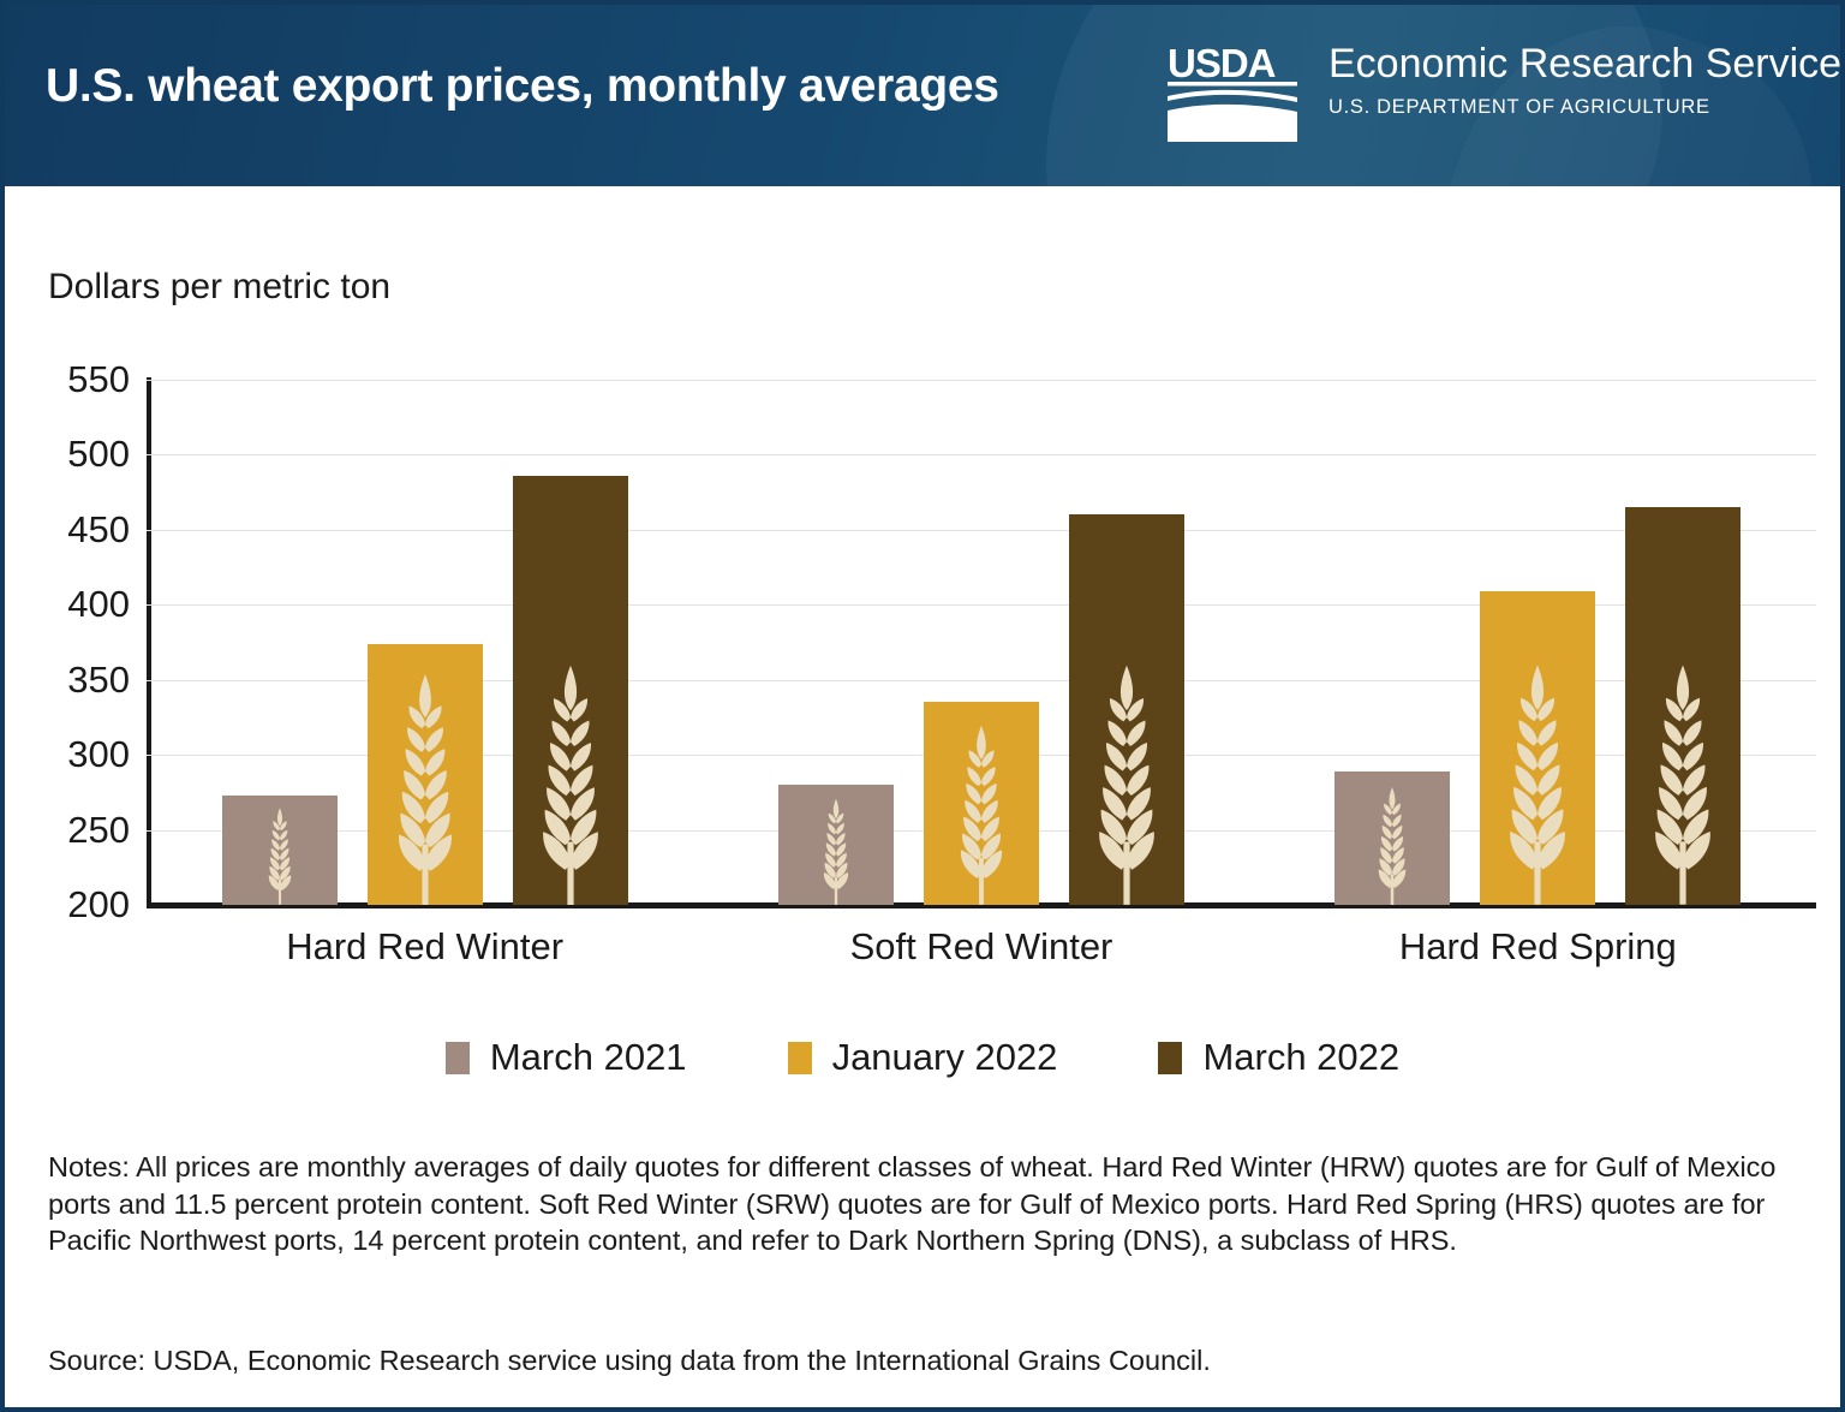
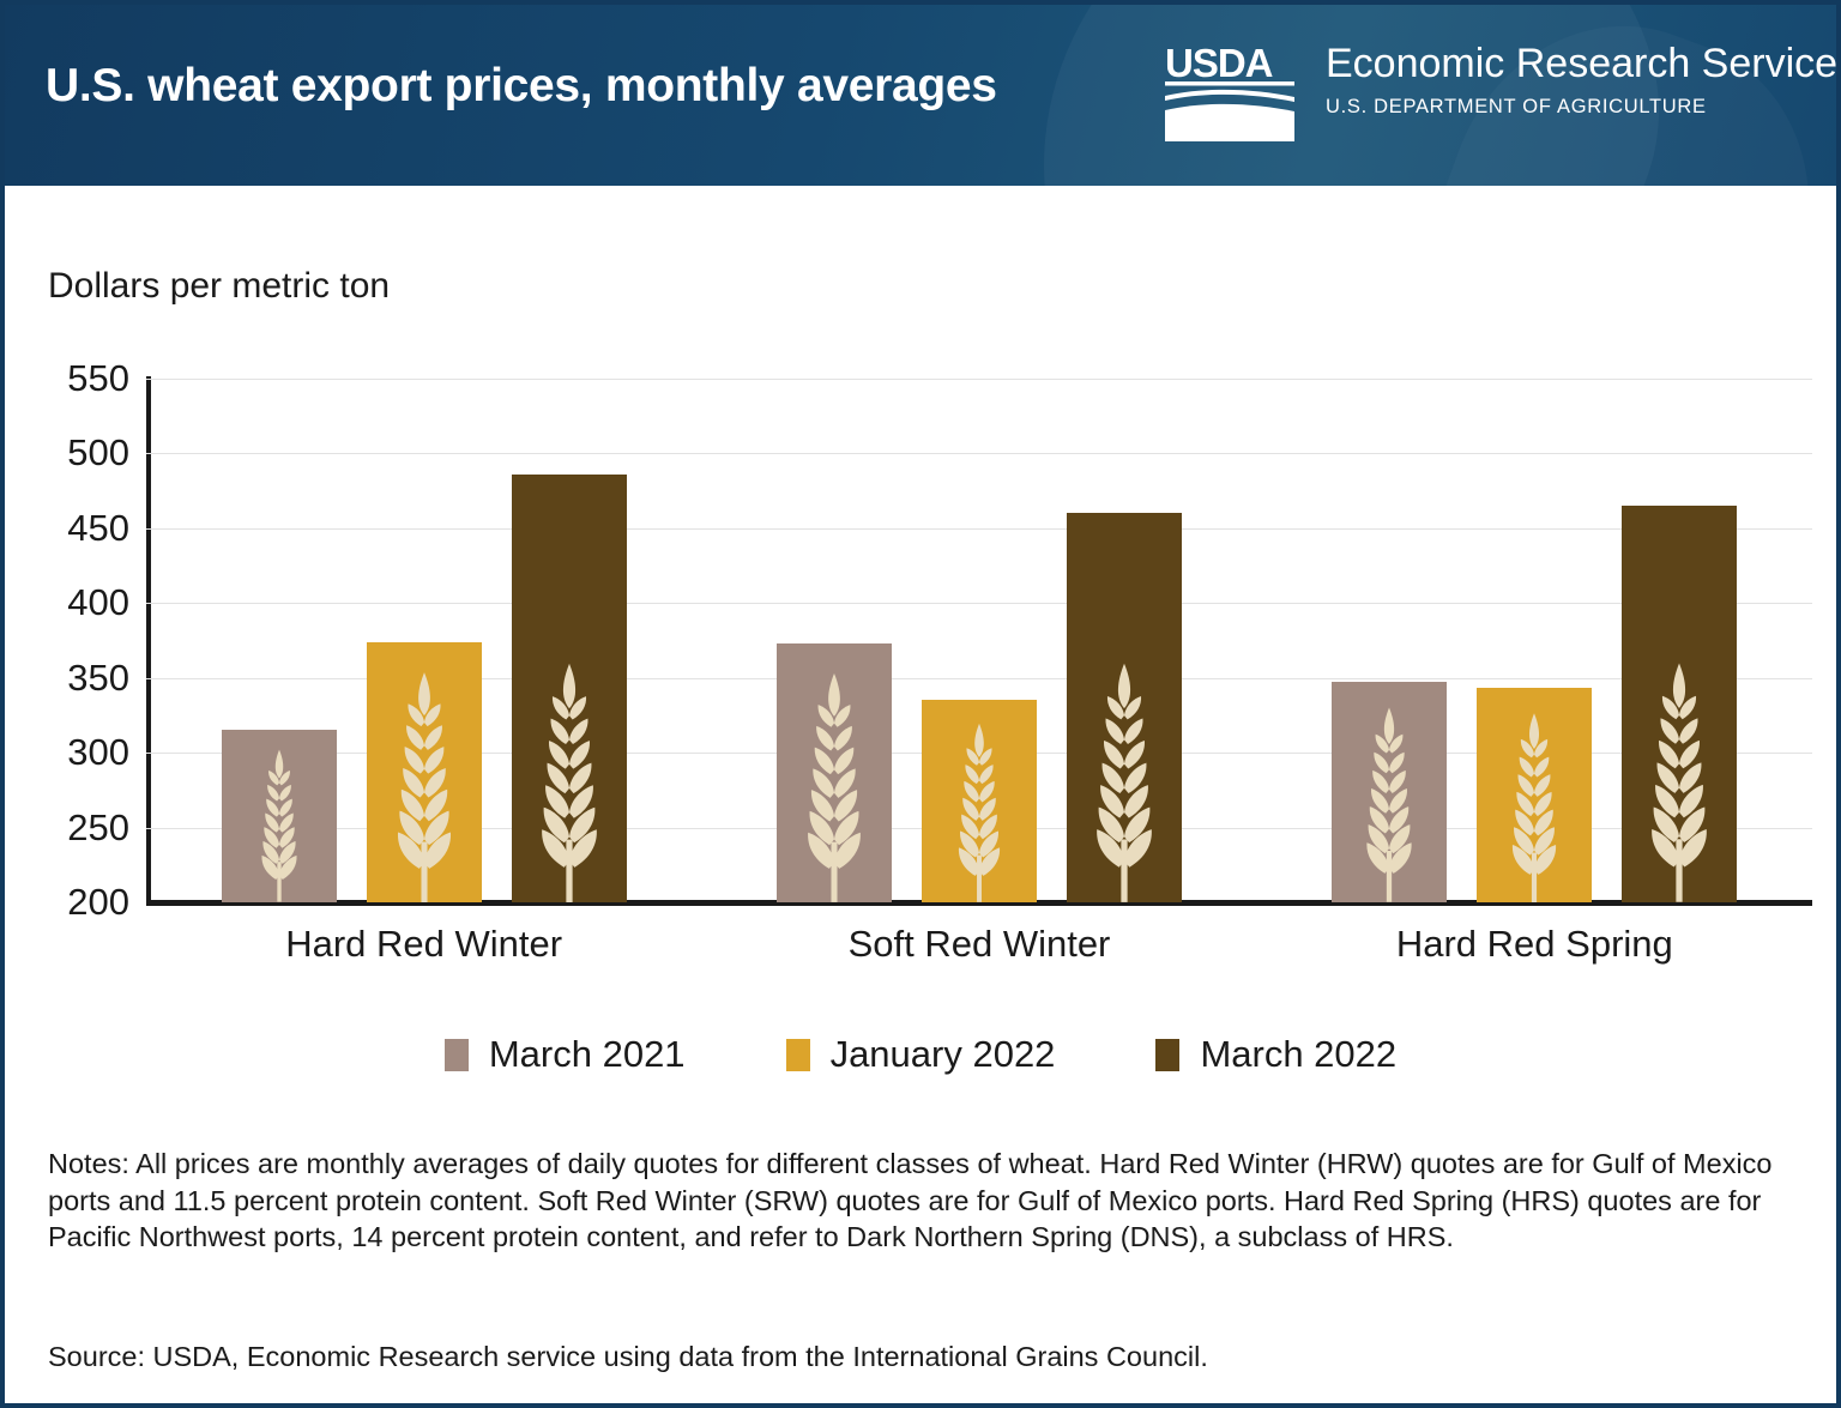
March 2021/Hard Red Winter: 273 -> 315
March 2021/Soft Red Winter: 280 -> 373
March 2021/Hard Red Spring: 289 -> 347
January 2022/Hard Red Spring: 409 -> 343
